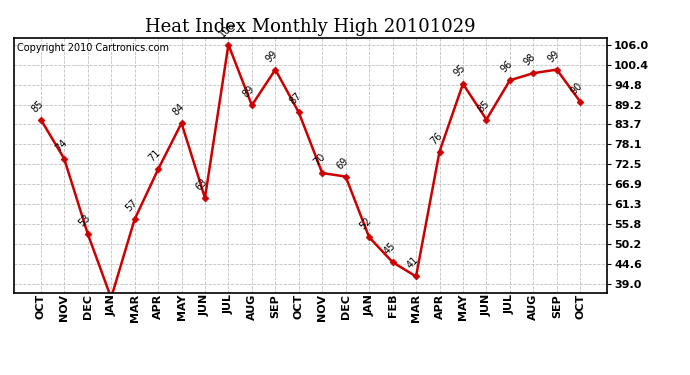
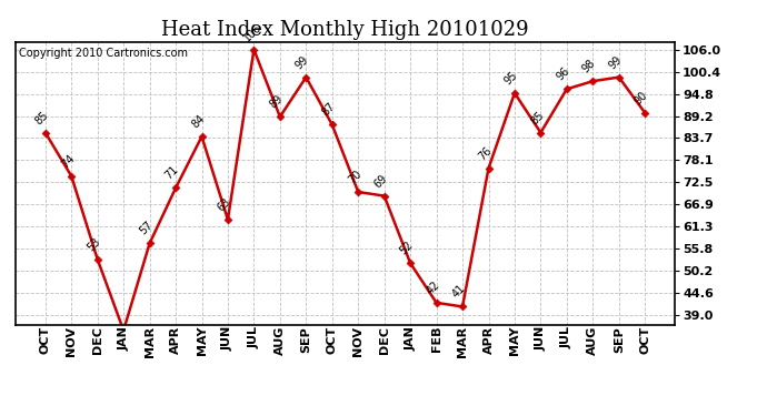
FEB: 45 -> 42
